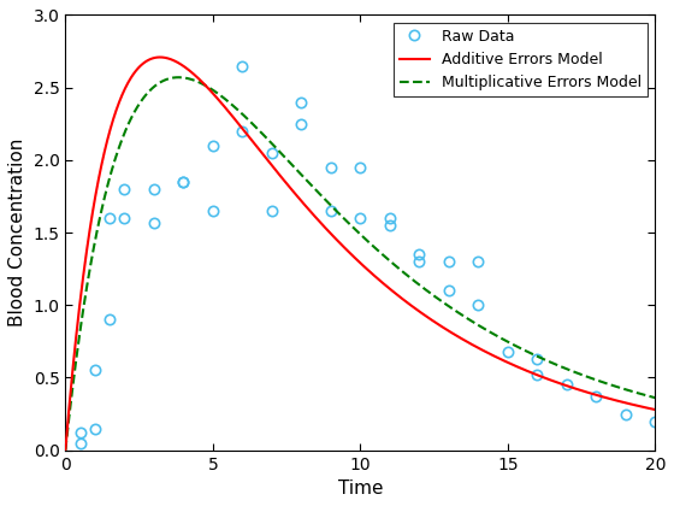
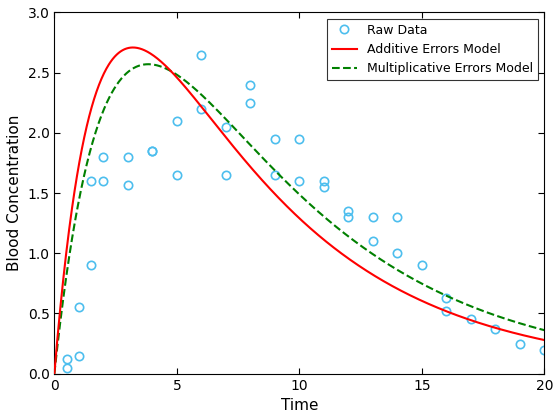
Raw Data/15: 0.68 -> 0.90
